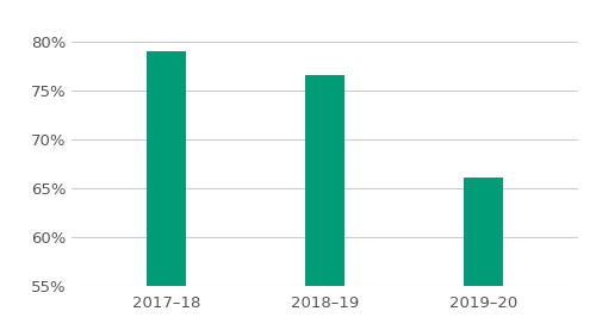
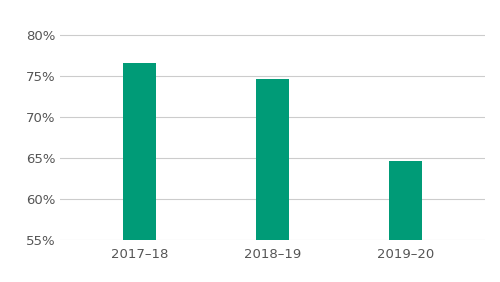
2017–18: 79.0% -> 76.6%
2018–19: 76.5% -> 74.6%
2019–20: 66.0% -> 64.6%
